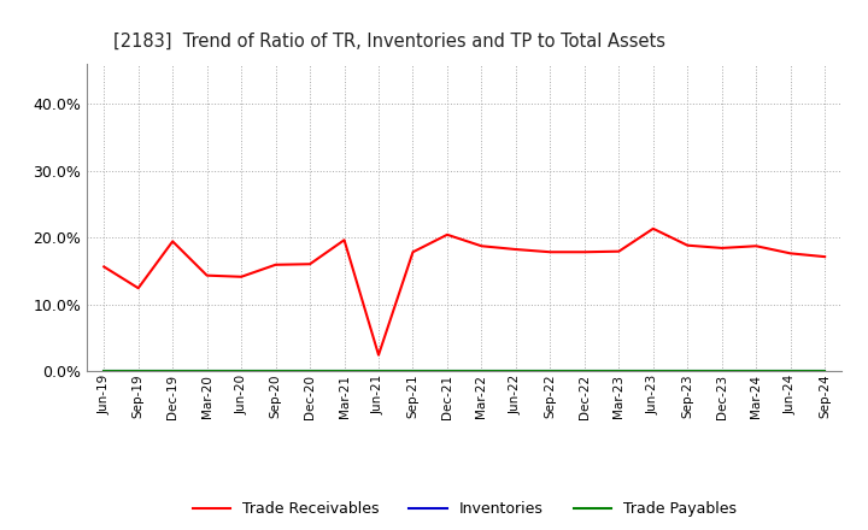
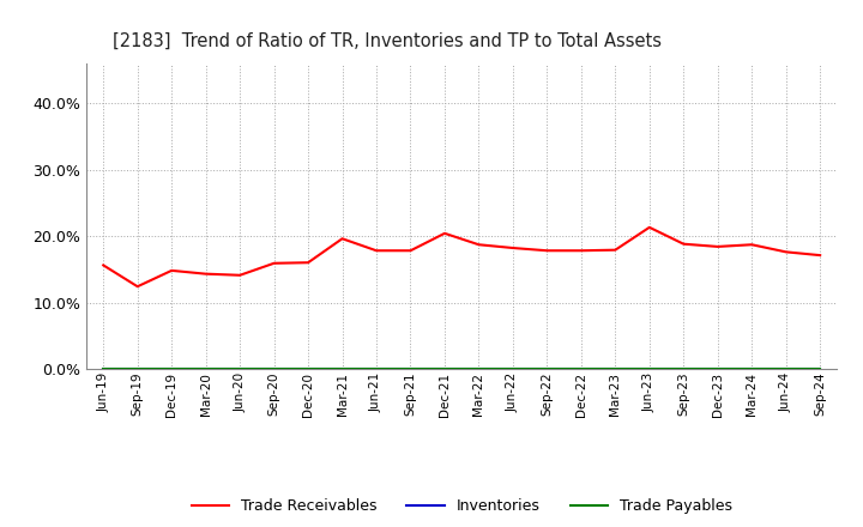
Trade Receivables/Dec-19: 19.4% -> 14.8%
Trade Receivables/Jun-21: 2.4% -> 17.8%
